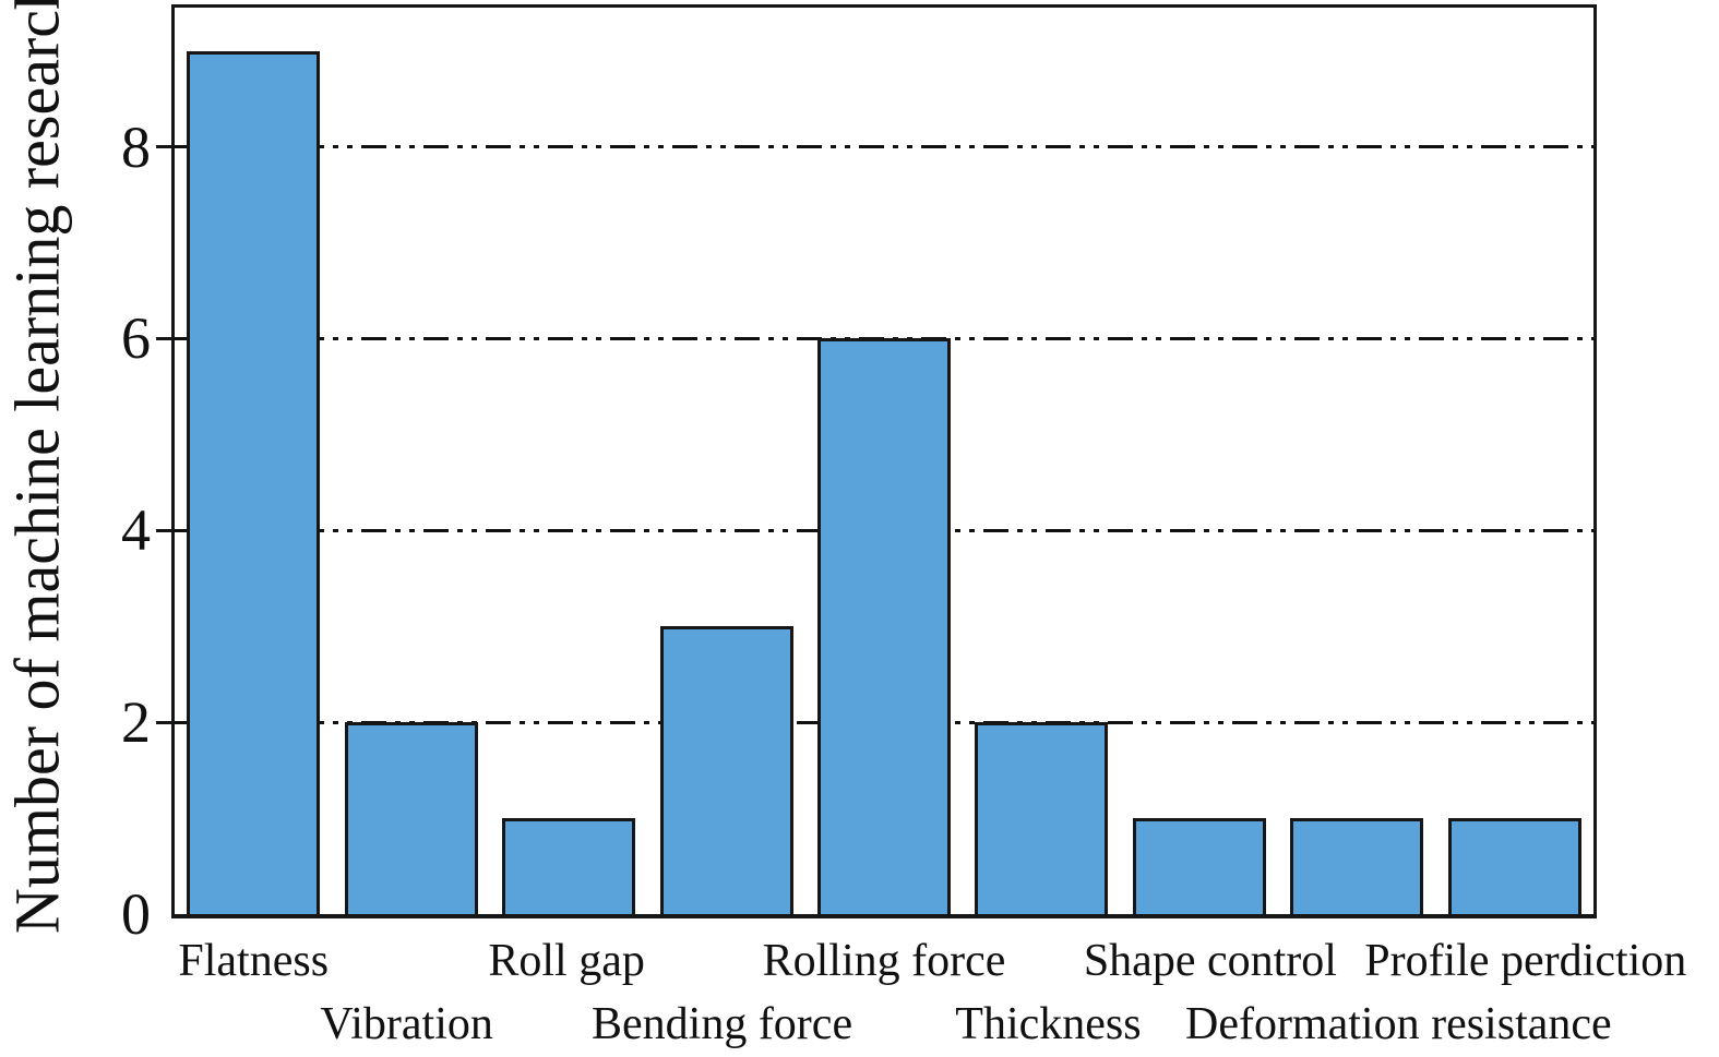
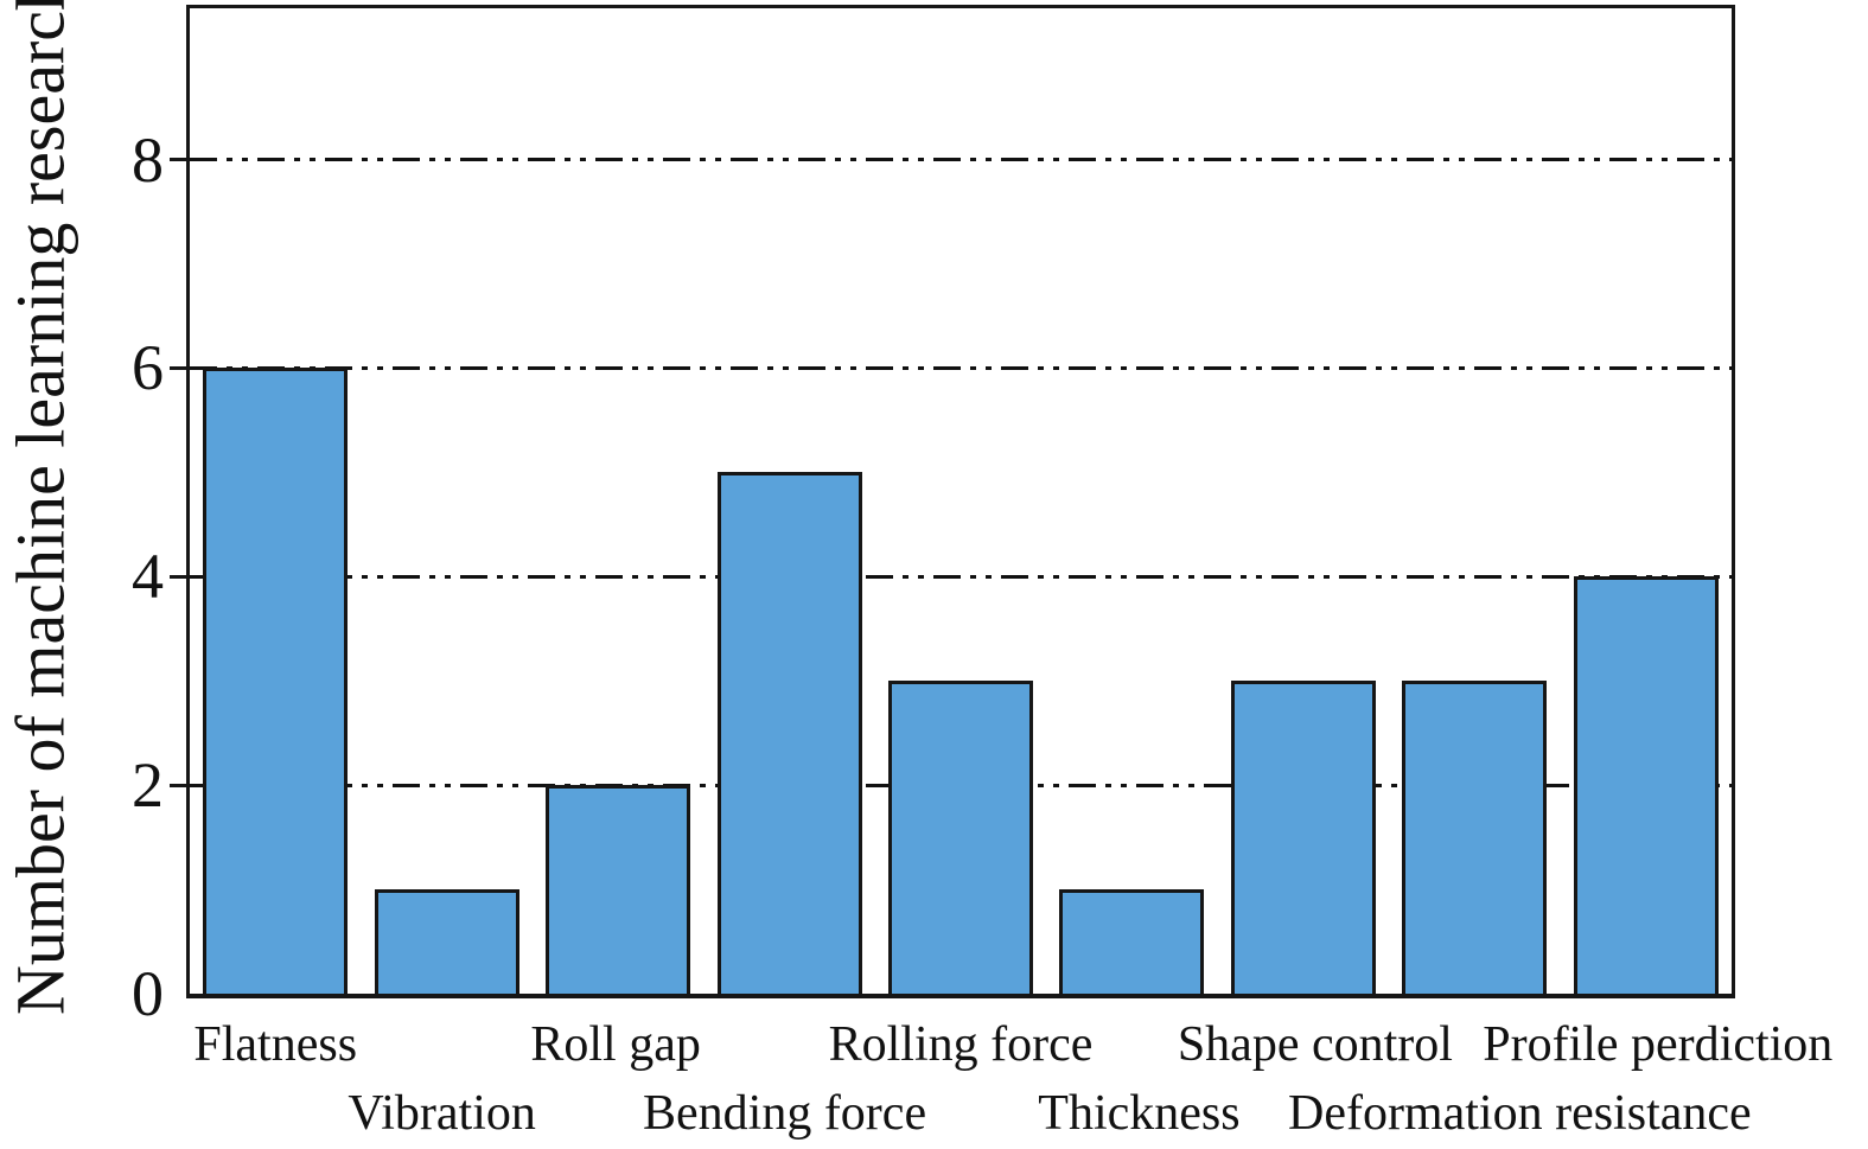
Flatness: 9 -> 6
Vibration: 2 -> 1
Roll gap: 1 -> 2
Bending force: 3 -> 5
Rolling force: 6 -> 3
Thickness: 2 -> 1
Shape control: 1 -> 3
Deformation resistance: 1 -> 3
Profile perdiction: 1 -> 4
